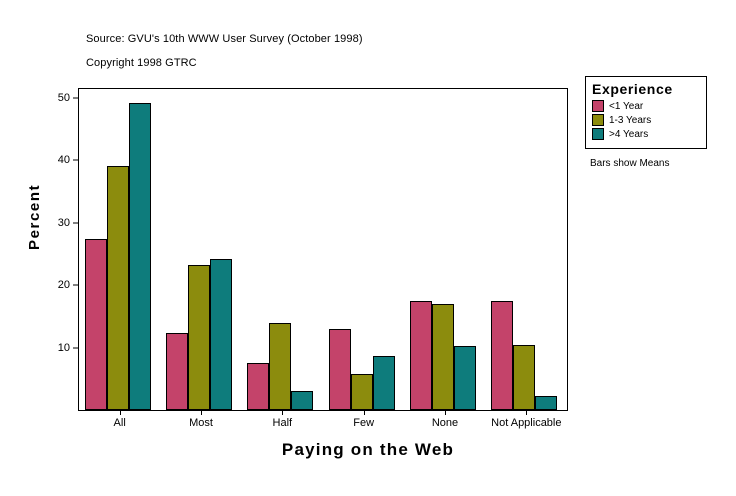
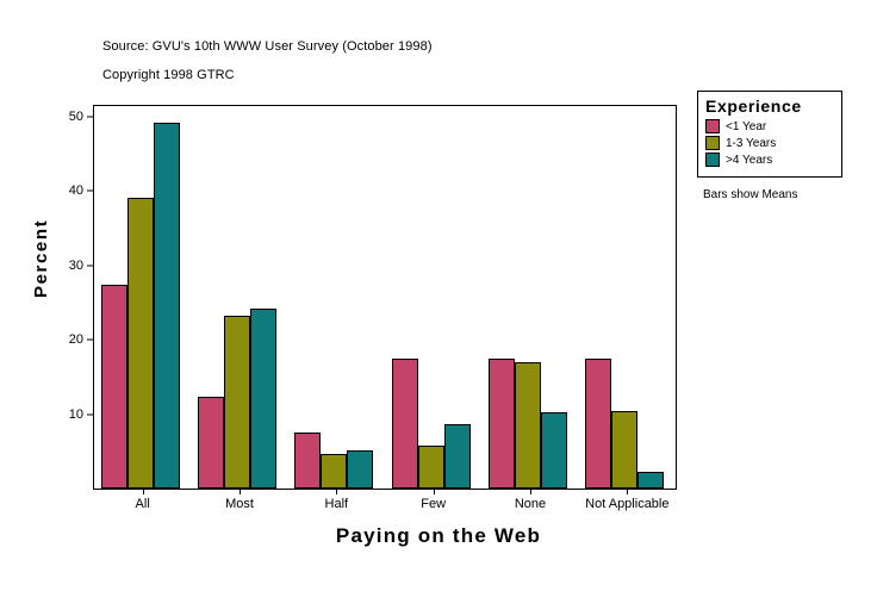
1-3 Years/Half: 14 -> 5
>4 Years/Half: 3 -> 5
<1 Year/Few: 13 -> 18
